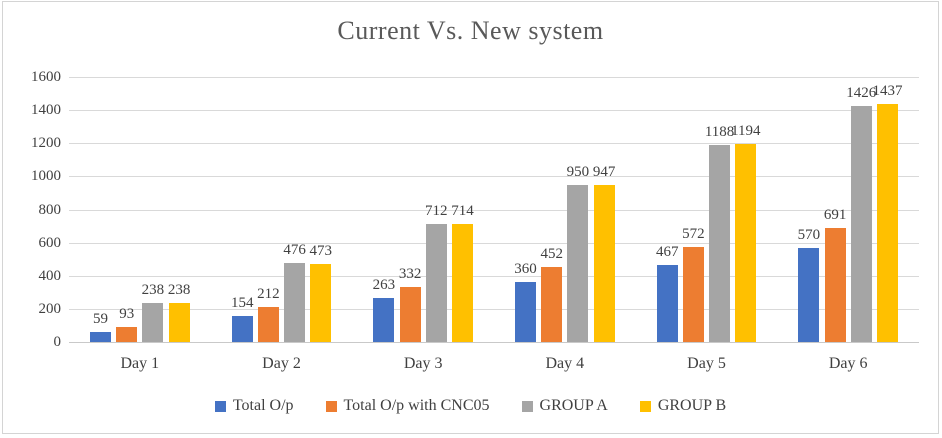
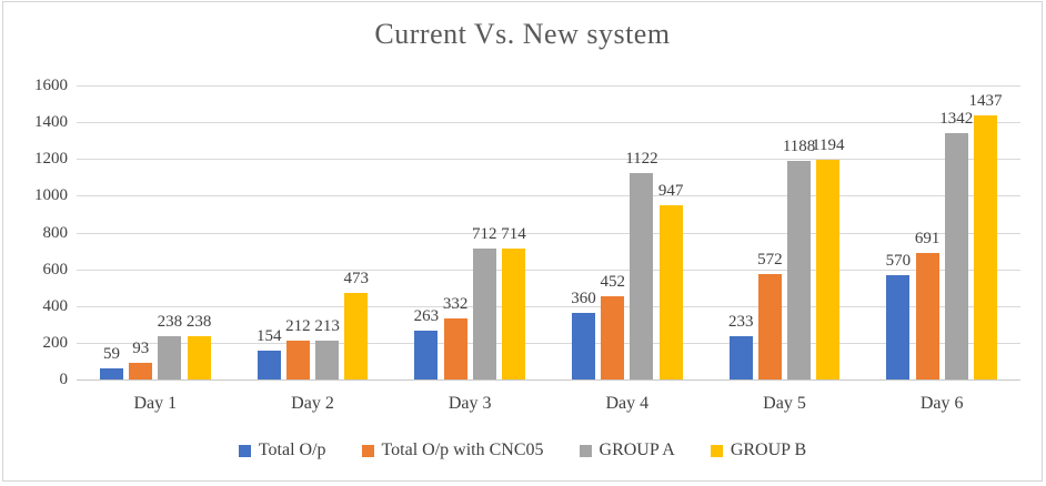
GROUP A/Day 2: 476 -> 213
GROUP A/Day 4: 950 -> 1122
Total O/p/Day 5: 467 -> 233
GROUP A/Day 6: 1426 -> 1342
